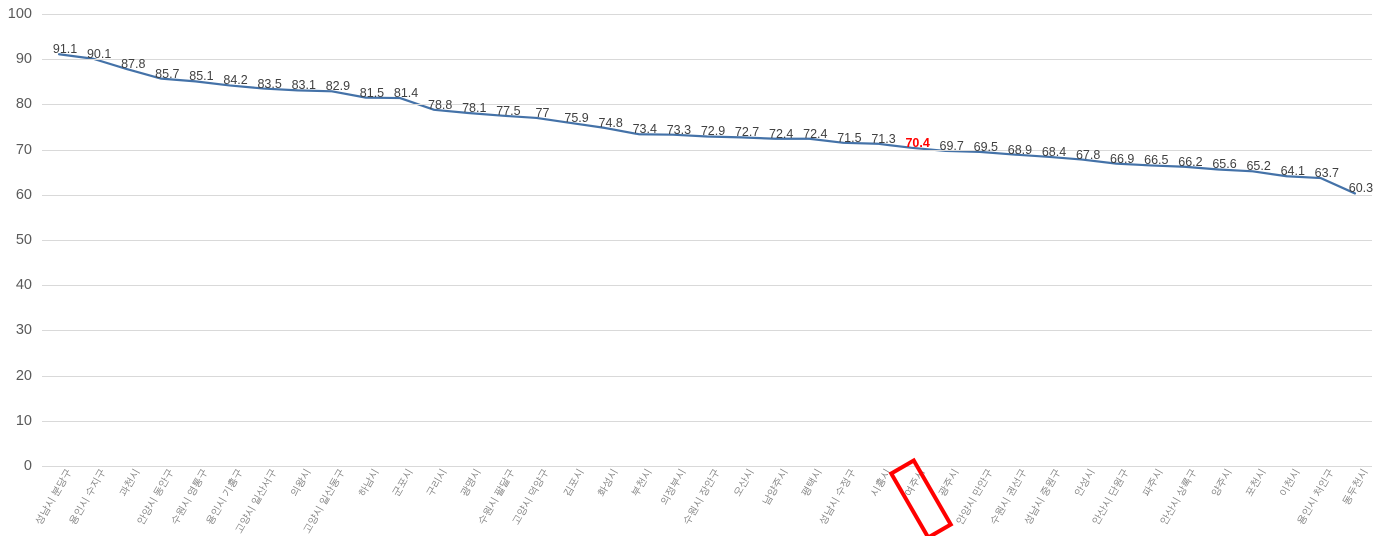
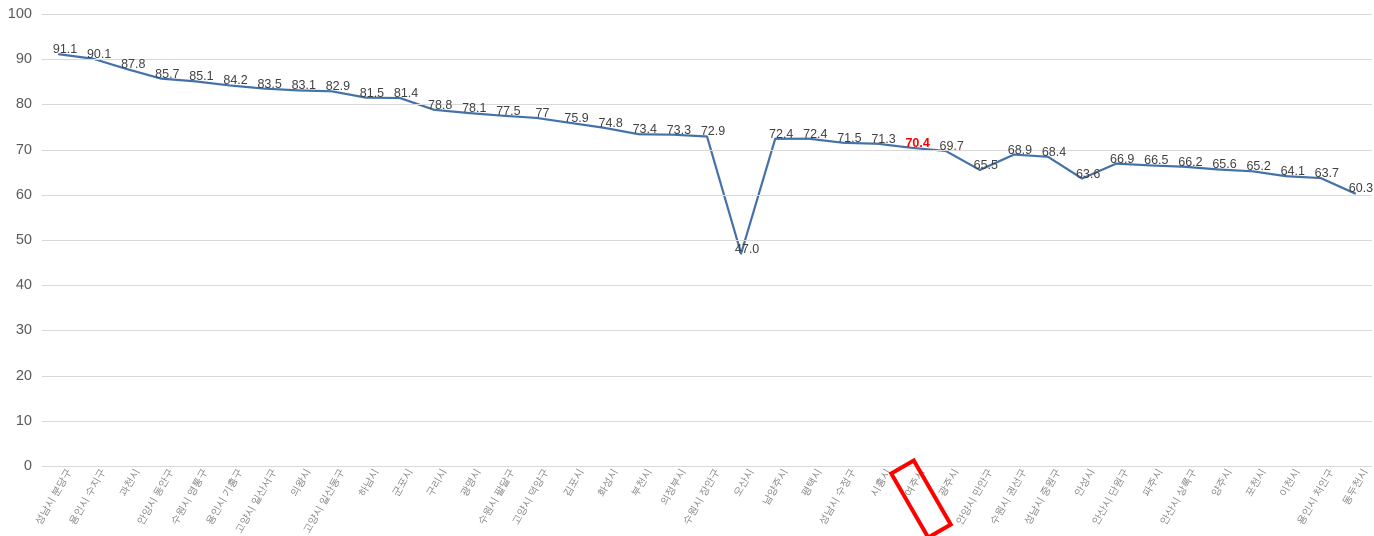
오산시: 72.7 -> 47.0
안양시 만안구: 69.5 -> 65.5
안성시: 67.8 -> 63.6
